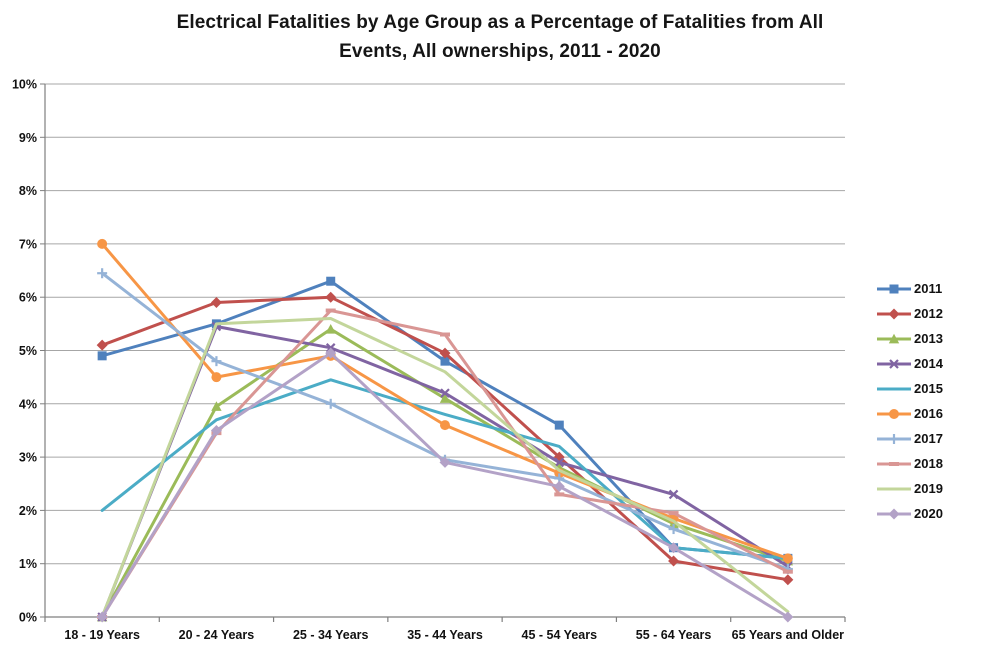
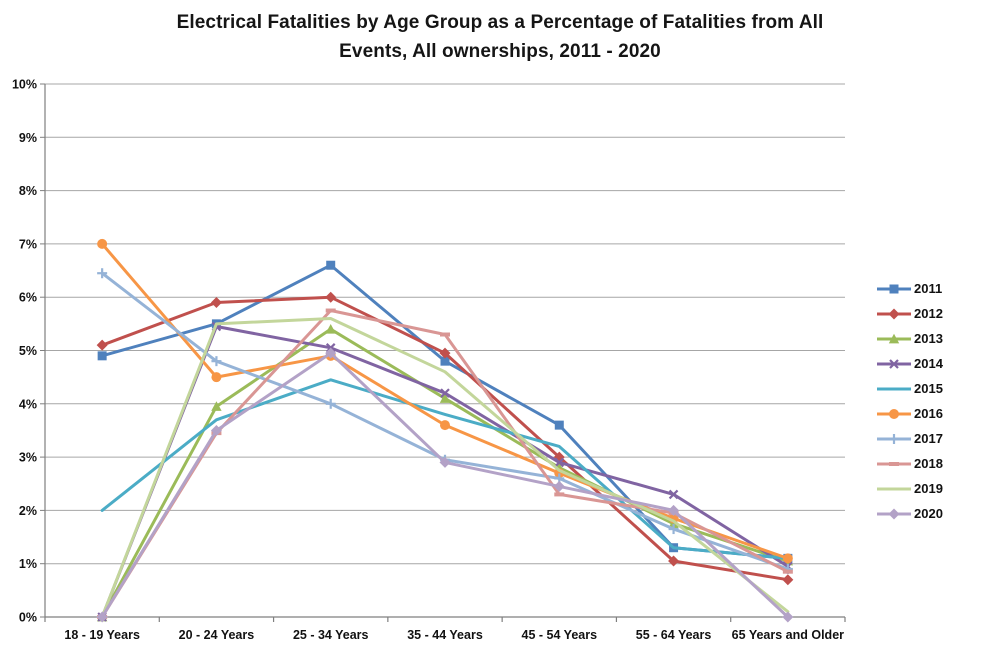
2011/25 - 34 Years: 6.3% -> 6.6%
2020/55 - 64 Years: 1.3% -> 2.0%
